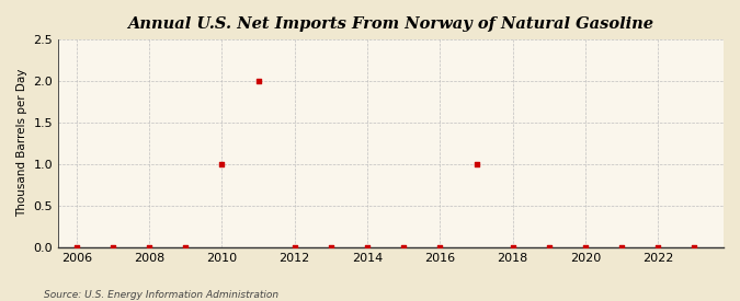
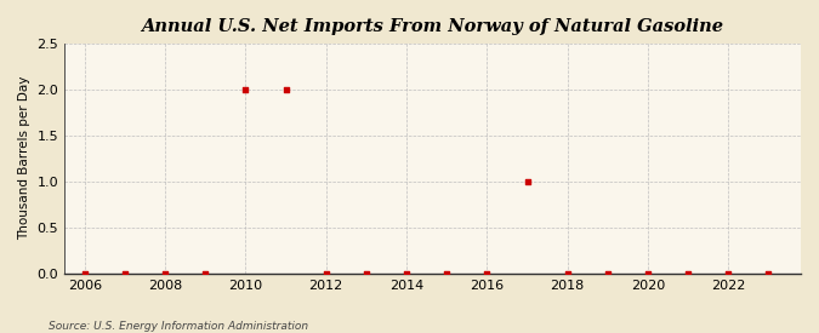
2010: 1 -> 2
